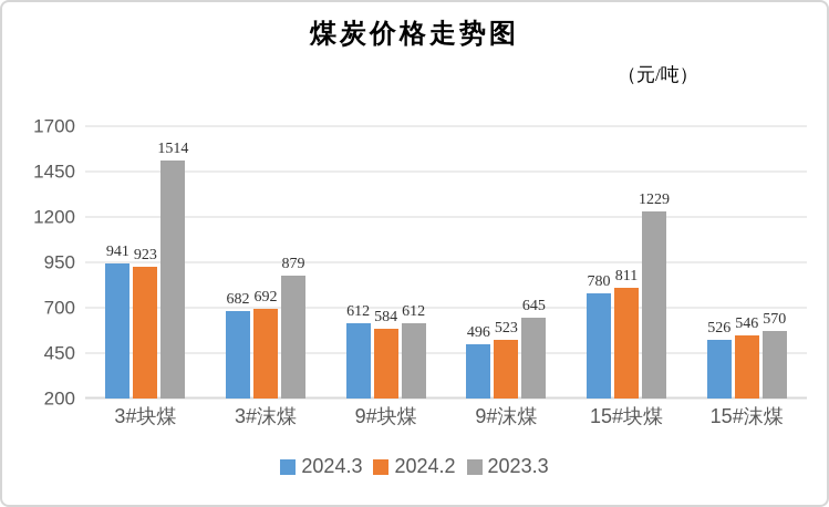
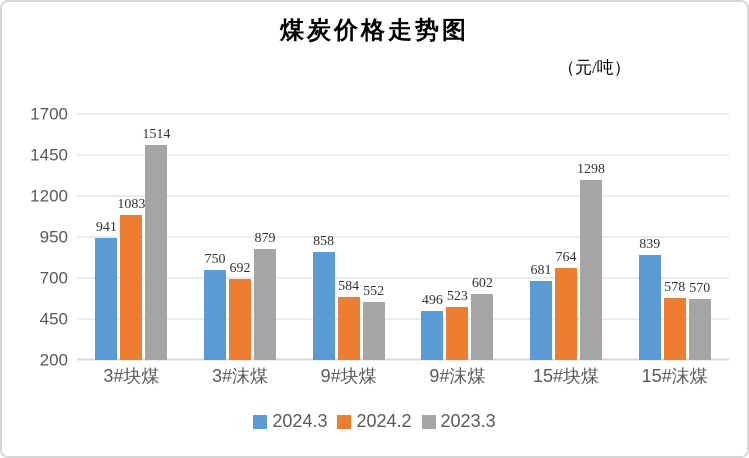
2024.2/3#块煤: 923 -> 1083
2024.3/3#沫煤: 682 -> 750
2024.3/9#块煤: 612 -> 858
2023.3/9#块煤: 612 -> 552
2023.3/9#沫煤: 645 -> 602
2024.3/15#块煤: 780 -> 681
2024.2/15#块煤: 811 -> 764
2023.3/15#块煤: 1229 -> 1298
2024.3/15#沫煤: 526 -> 839
2024.2/15#沫煤: 546 -> 578
